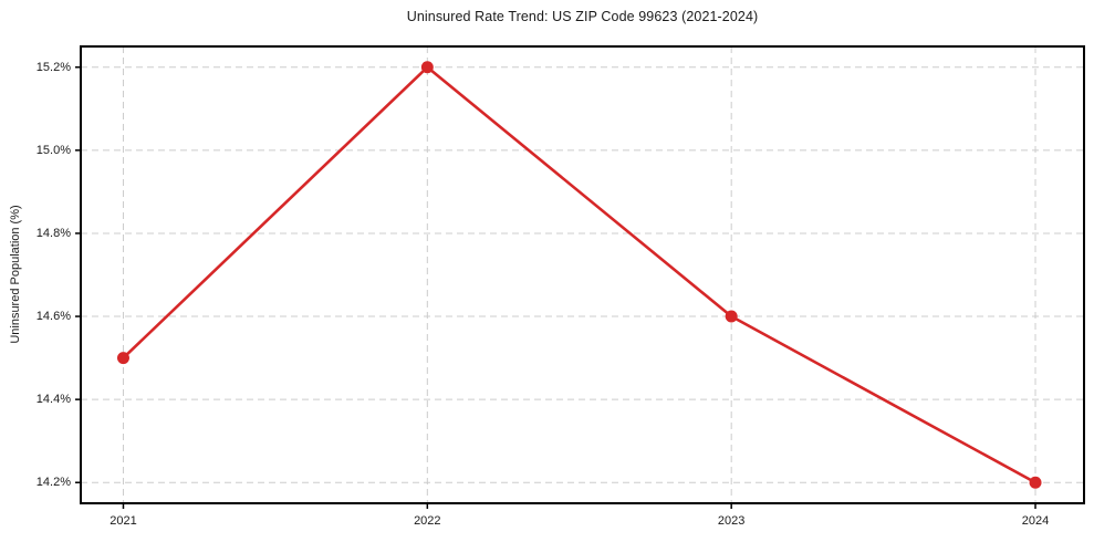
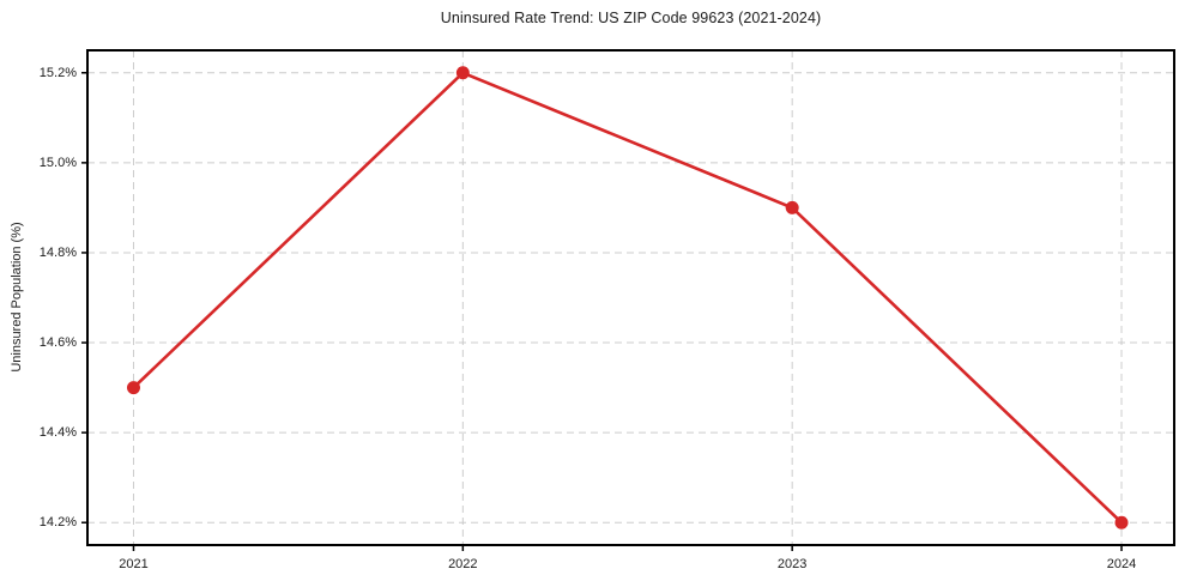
2023: 14.6% -> 14.9%
